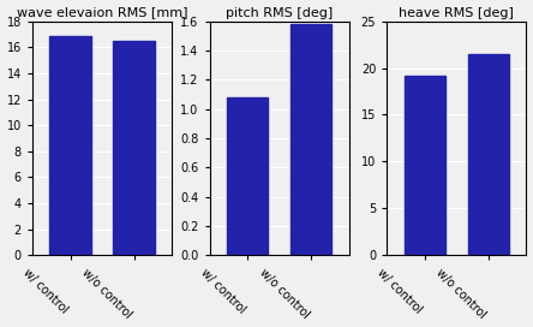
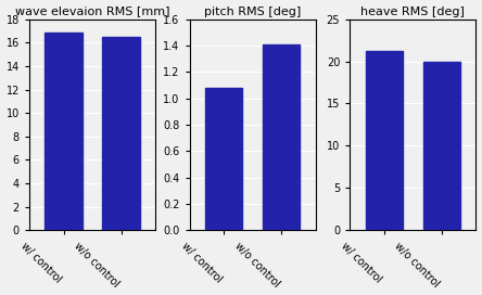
pitch RMS [deg]/w/o control: 1.58 -> 1.41
heave RMS [deg]/w/ control: 19.2 -> 21.2
heave RMS [deg]/w/o control: 21.5 -> 20.0
